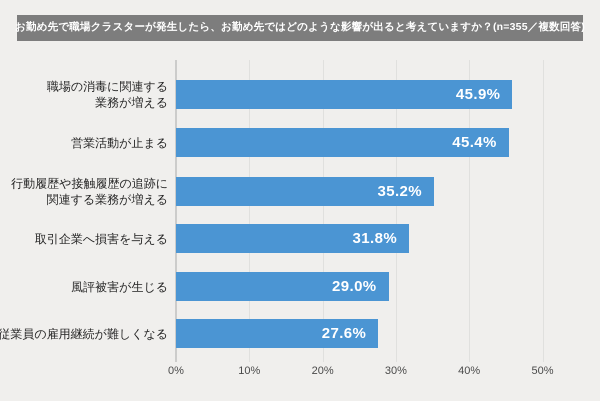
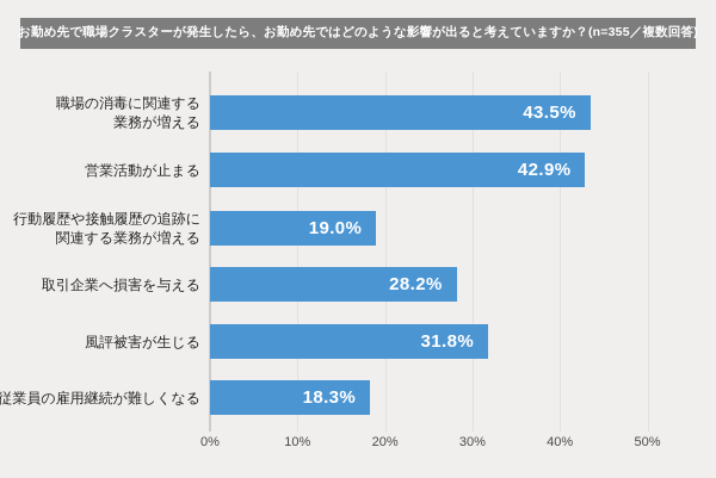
職場の消毒に関連する 業務が増える: 45.9% -> 43.5%
営業活動が止まる: 45.4% -> 42.9%
行動履歴や接触履歴の追跡に 関連する業務が増える: 35.2% -> 19.0%
取引企業へ損害を与える: 31.8% -> 28.2%
風評被害が生じる: 29.0% -> 31.8%
従業員の雇用継続が難しくなる: 27.6% -> 18.3%
